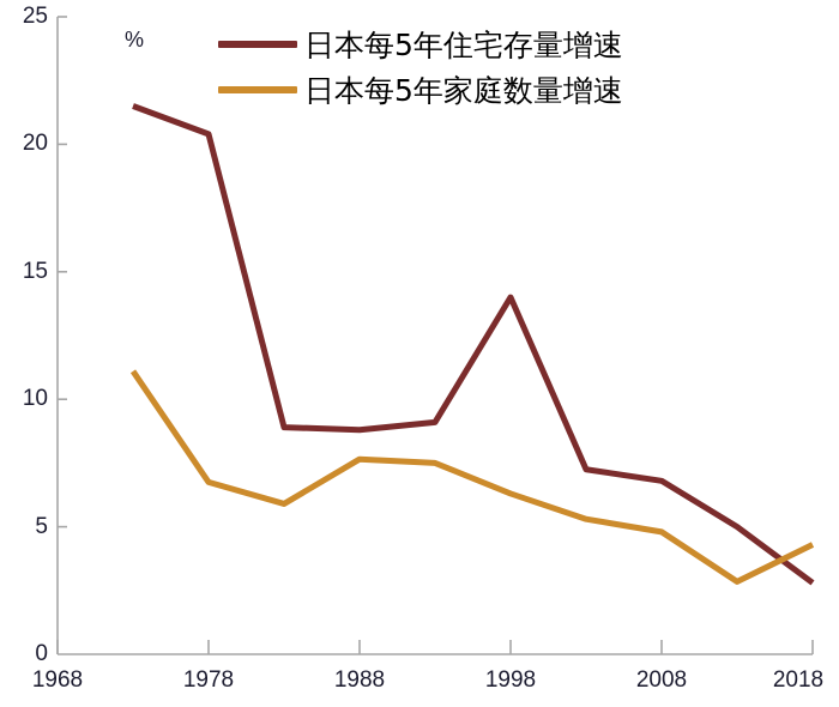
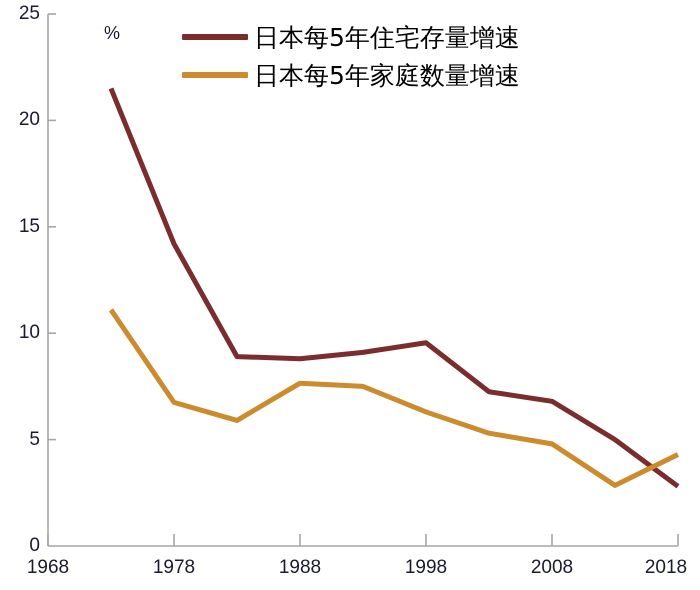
日本每5年住宅存量增速/1978: 20.4 -> 14.2
日本每5年住宅存量增速/1998: 14.0 -> 9.6
